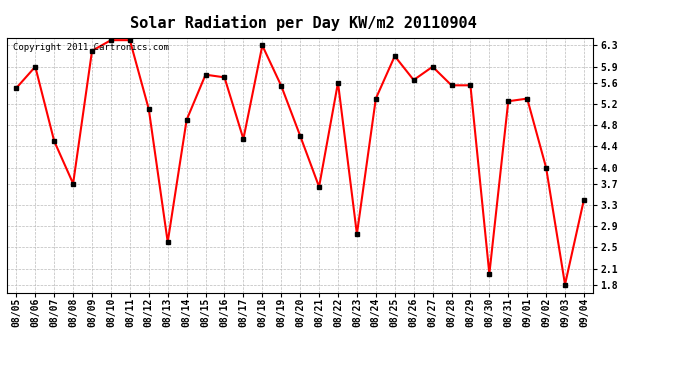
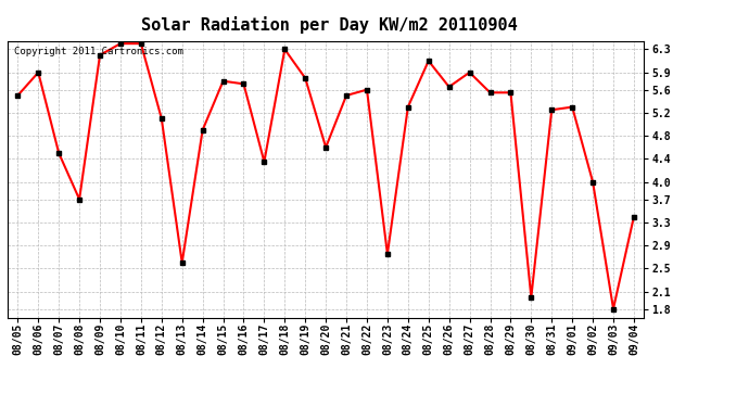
08/17: 4.54 -> 4.35
08/19: 5.54 -> 5.80
08/21: 3.64 -> 5.50
